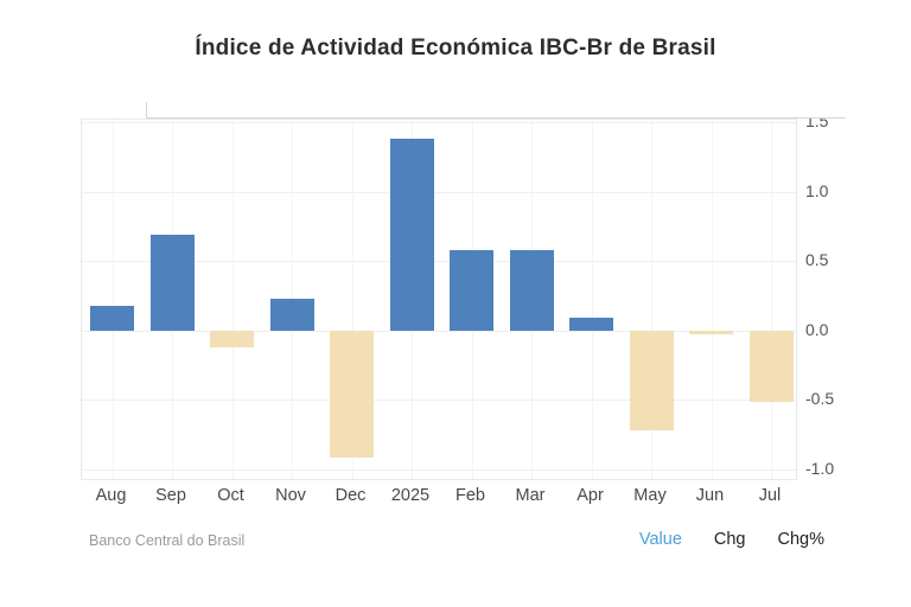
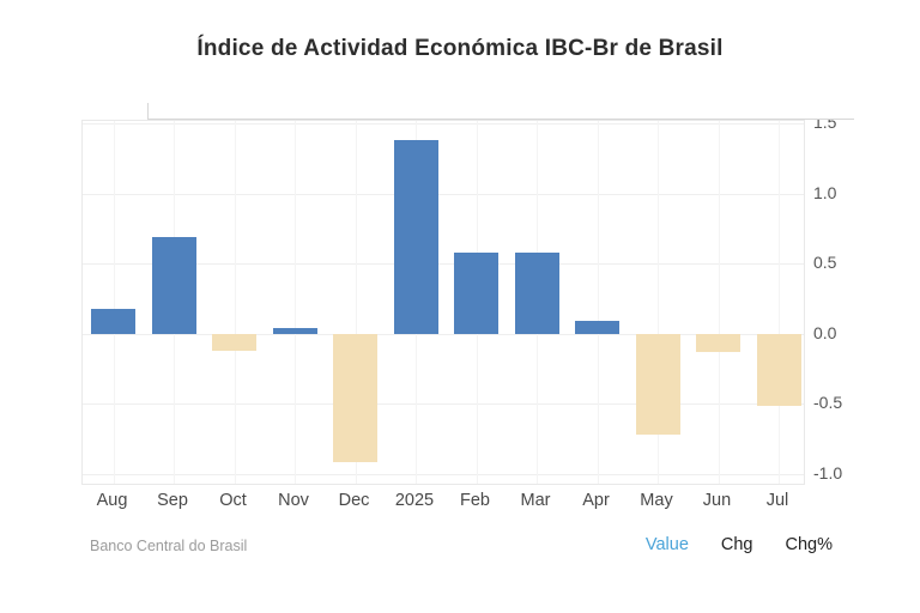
Nov: 0.23 -> 0.04
Jun: -0.03 -> -0.13
